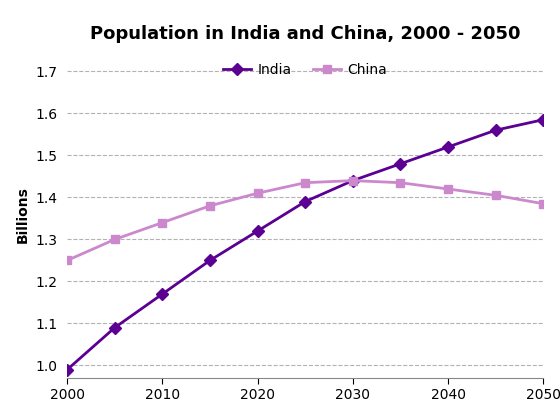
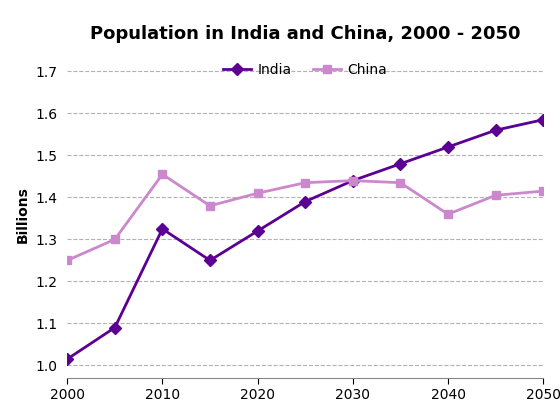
India/2000: 0.990 -> 1.015
India/2010: 1.170 -> 1.325
China/2010: 1.340 -> 1.455
China/2040: 1.420 -> 1.360
China/2050: 1.385 -> 1.415
